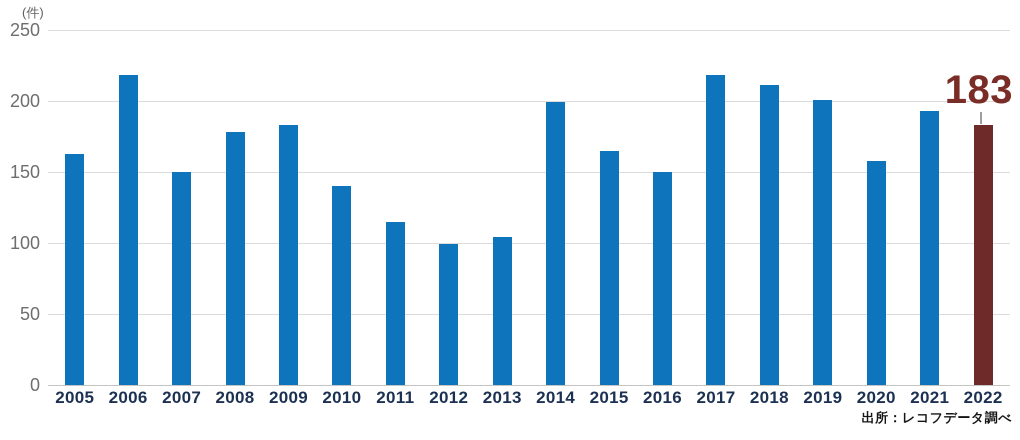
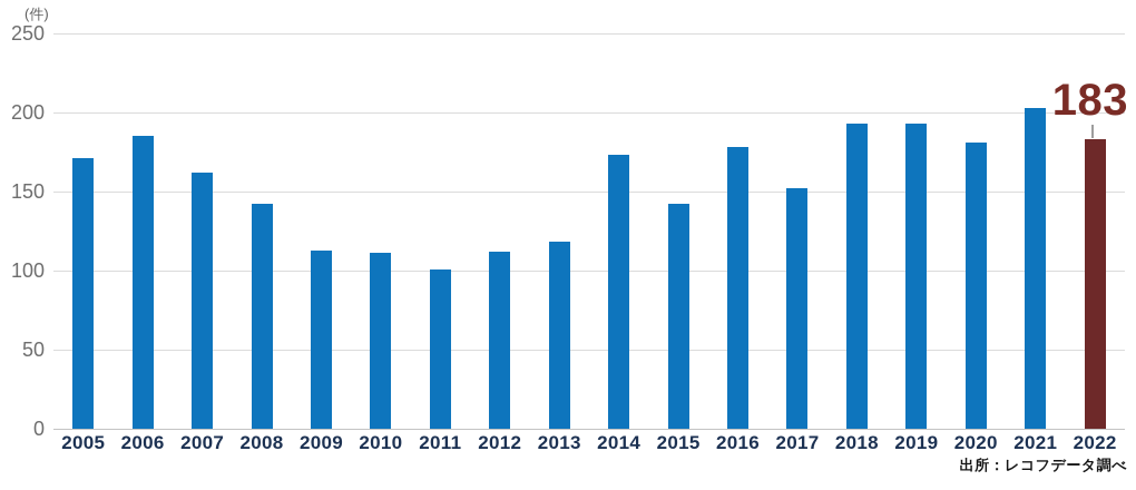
2005: 163 -> 171
2006: 218 -> 185
2007: 150 -> 162
2008: 178 -> 142
2009: 183 -> 113
2010: 140 -> 111
2011: 115 -> 101
2012: 99 -> 112
2013: 104 -> 118
2014: 199 -> 173
2015: 165 -> 142
2016: 150 -> 178
2017: 218 -> 152
2018: 211 -> 193
2019: 201 -> 193
2020: 158 -> 181
2021: 193 -> 203
